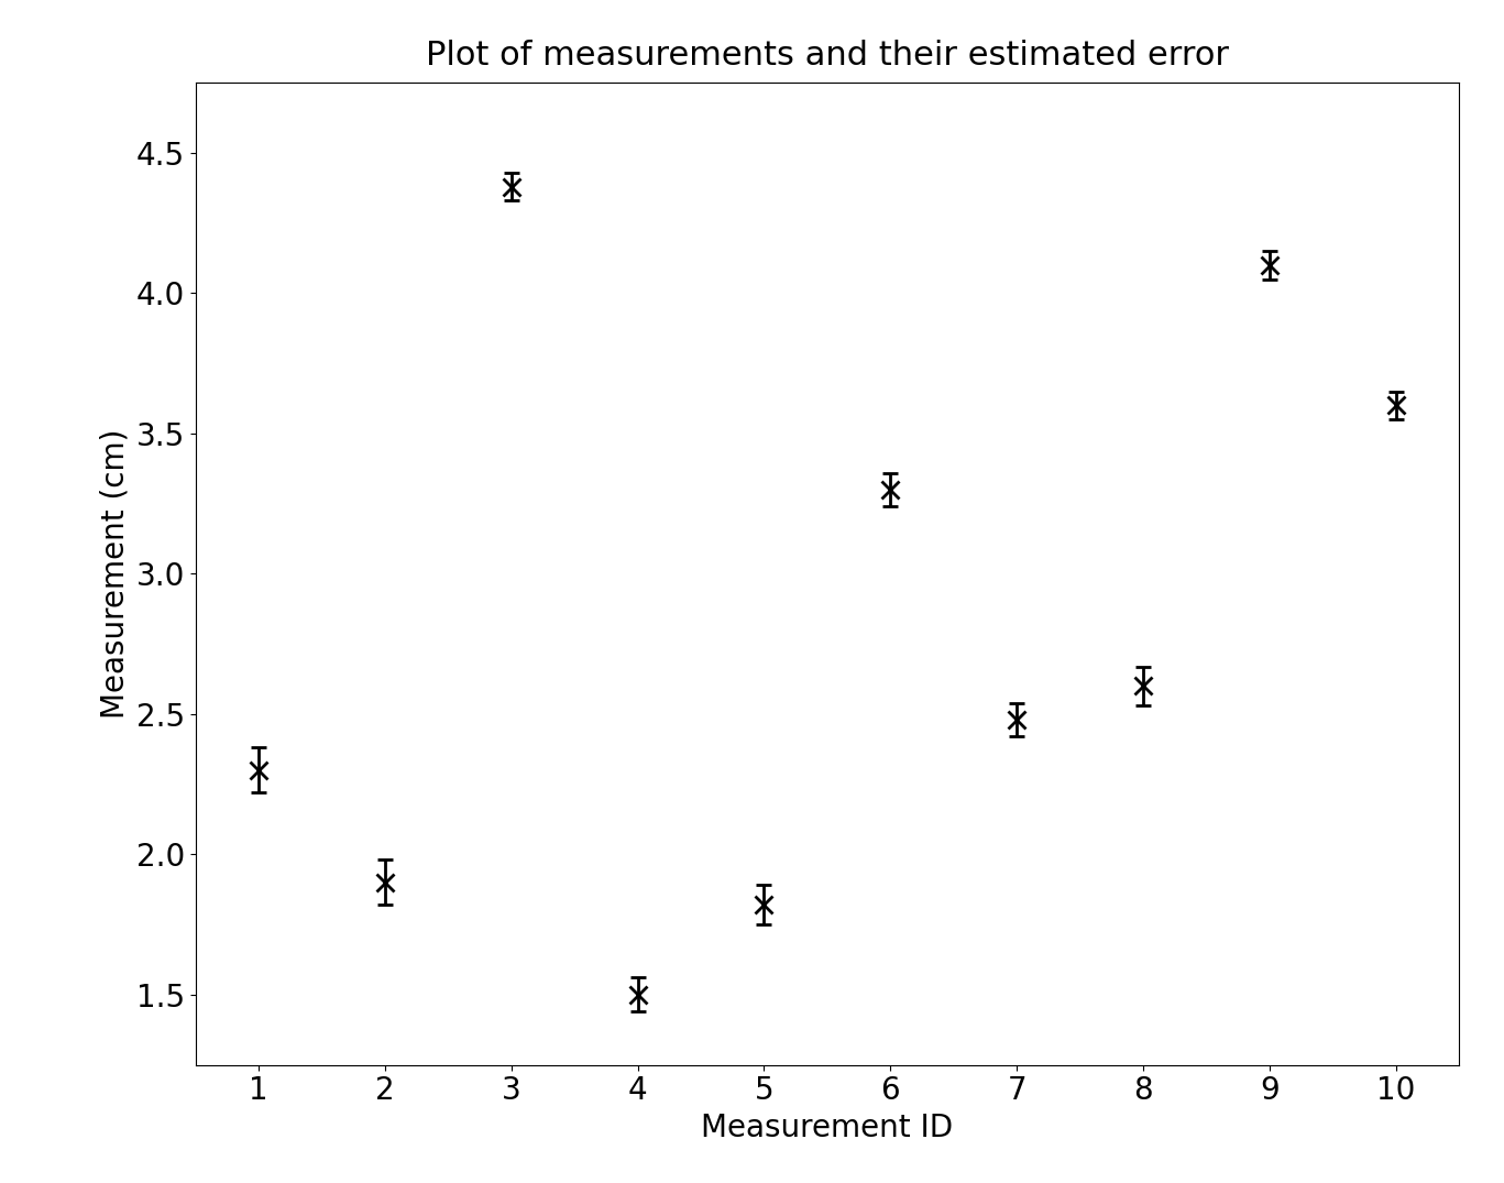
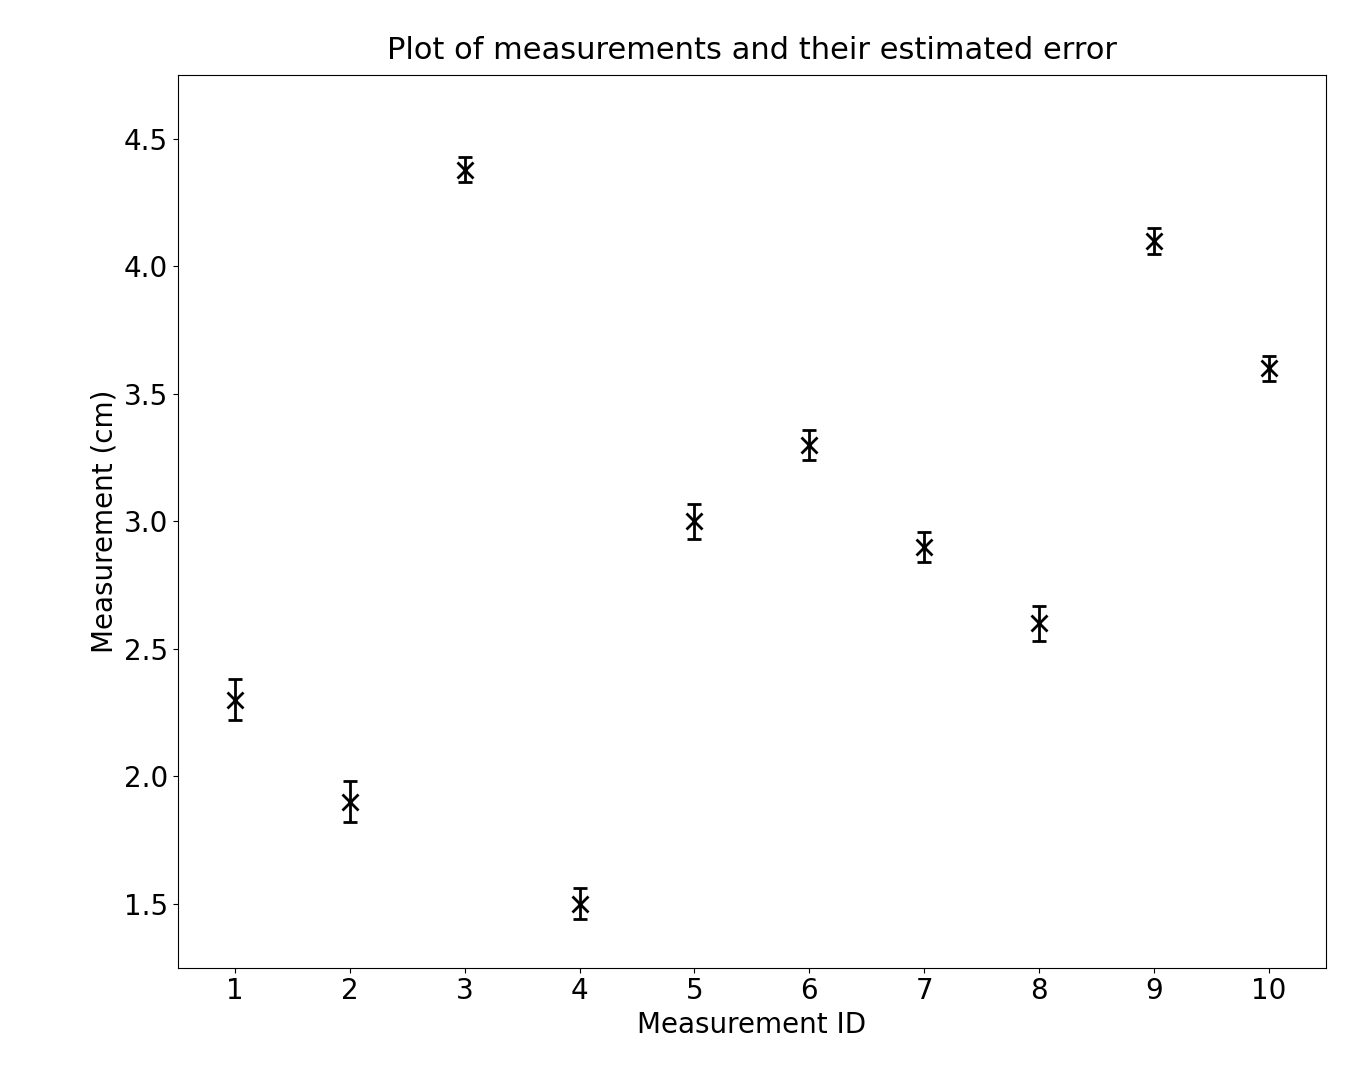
5: 1.82 -> 3.00
7: 2.48 -> 2.90
